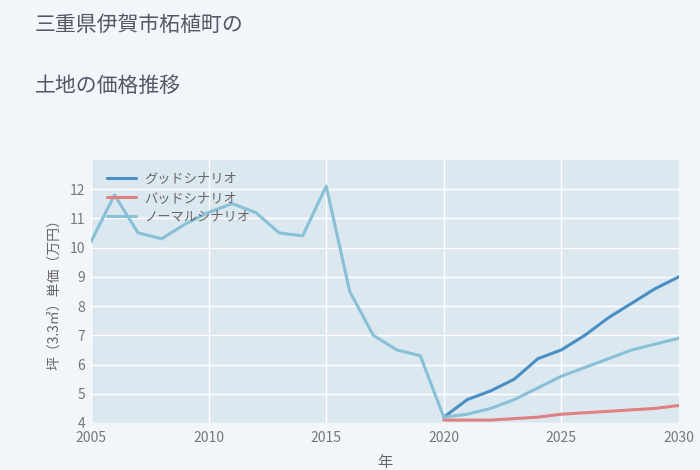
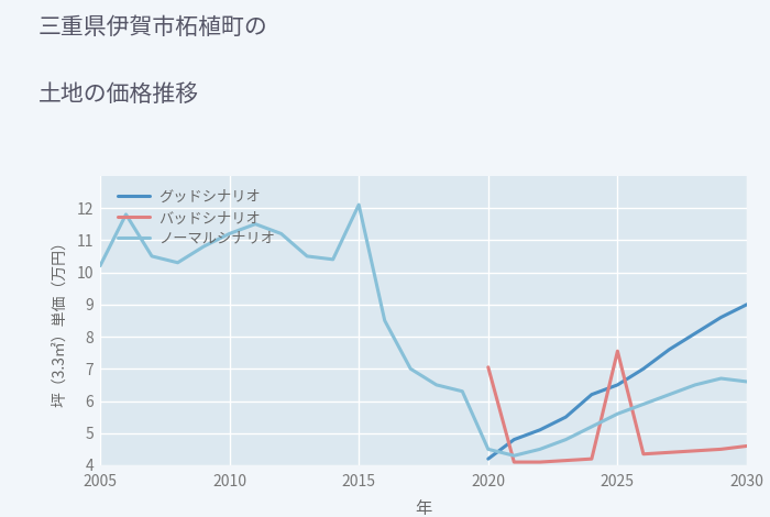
バッドシナリオ/2020: 4.10 -> 7.05
ノーマルシナリオ/2020: 4.2 -> 4.5
バッドシナリオ/2025: 4.30 -> 7.55
ノーマルシナリオ/2030: 6.9 -> 6.6
